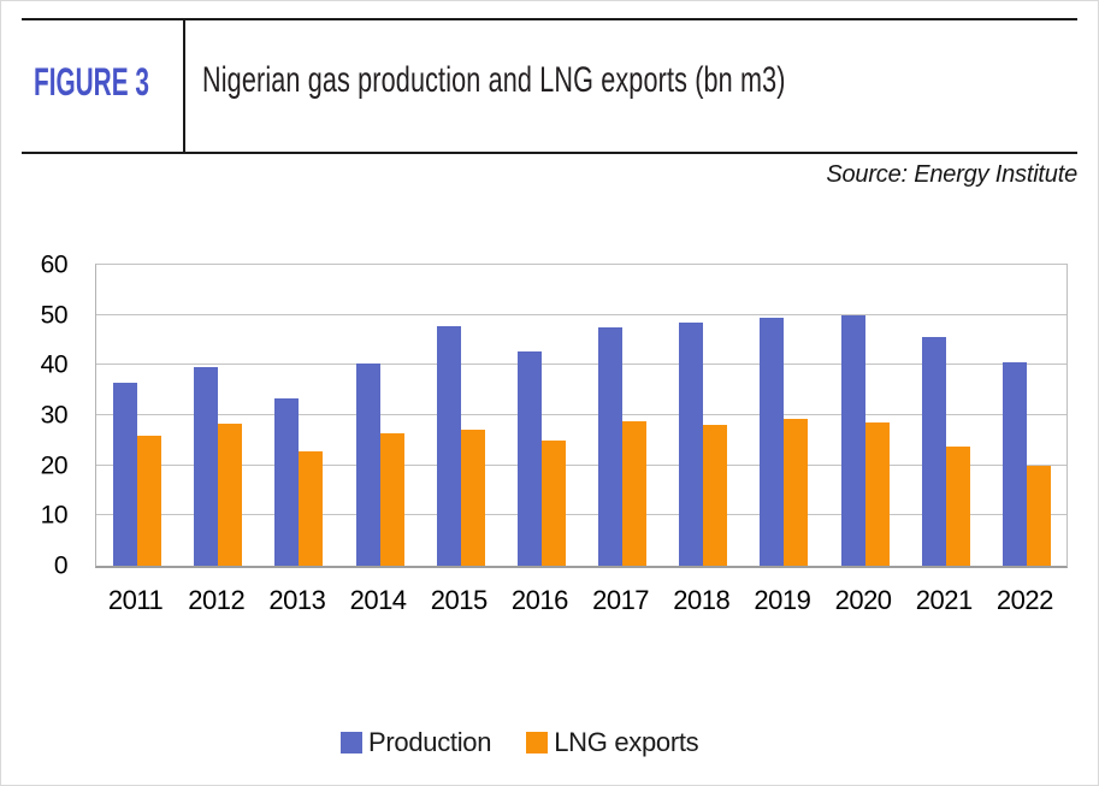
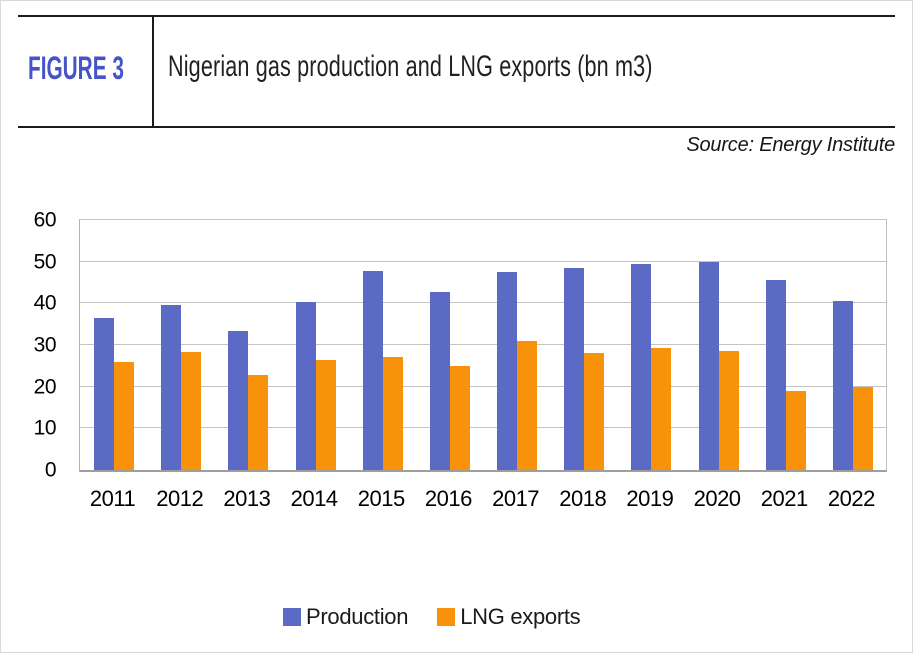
LNG exports/2017: 29 -> 31
LNG exports/2021: 24 -> 19
